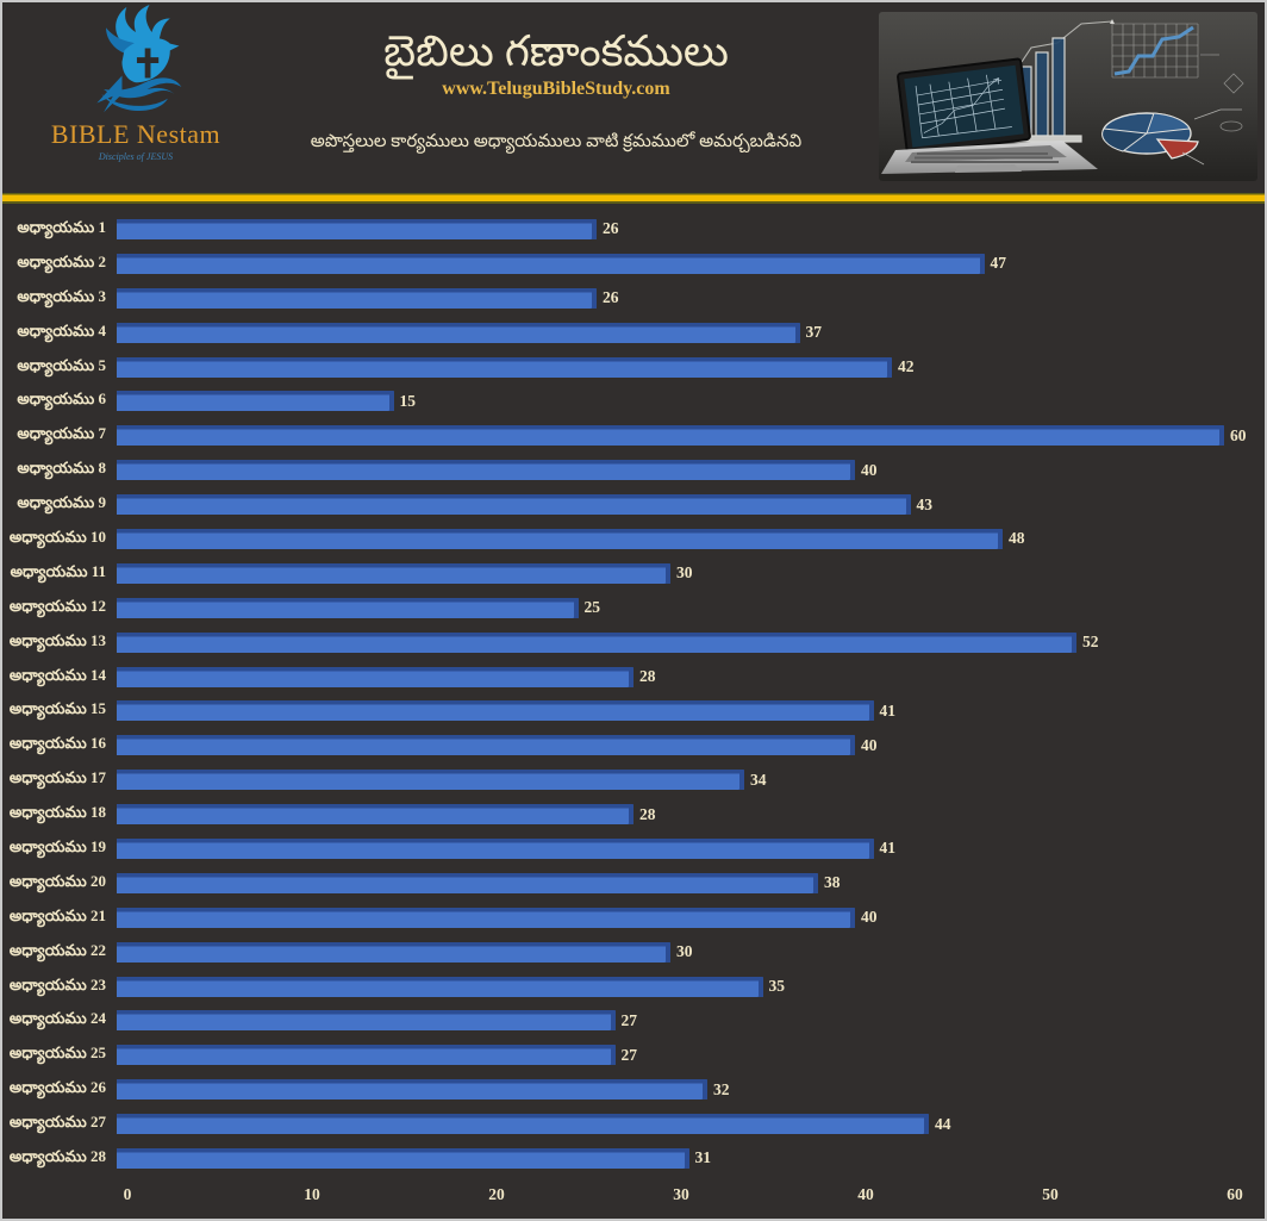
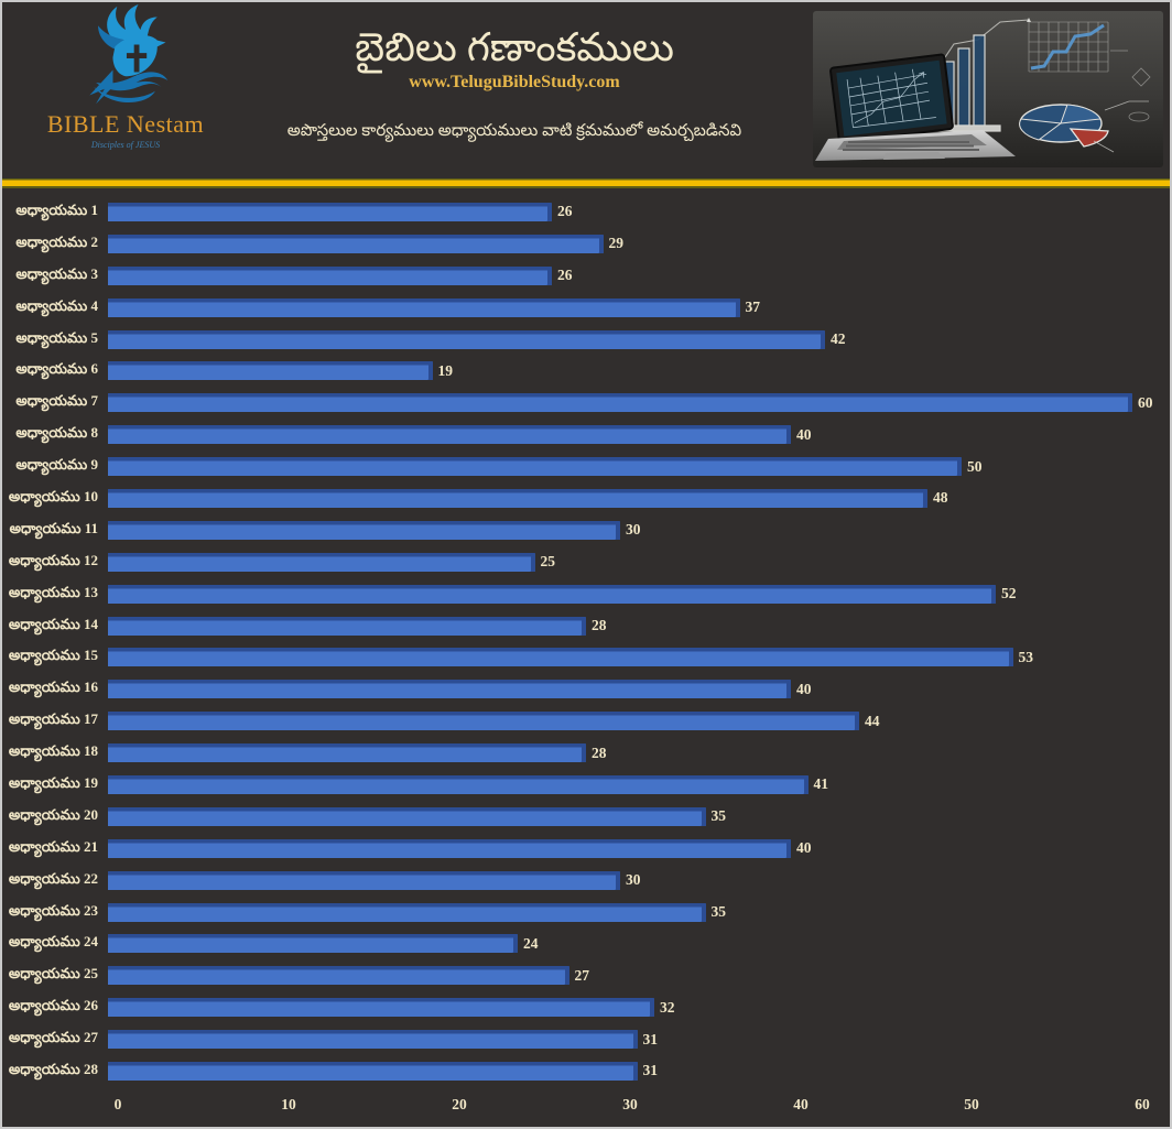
అధ్యాయము 2: 47 -> 29
అధ్యాయము 6: 15 -> 19
అధ్యాయము 9: 43 -> 50
అధ్యాయము 15: 41 -> 53
అధ్యాయము 17: 34 -> 44
అధ్యాయము 20: 38 -> 35
అధ్యాయము 24: 27 -> 24
అధ్యాయము 27: 44 -> 31
